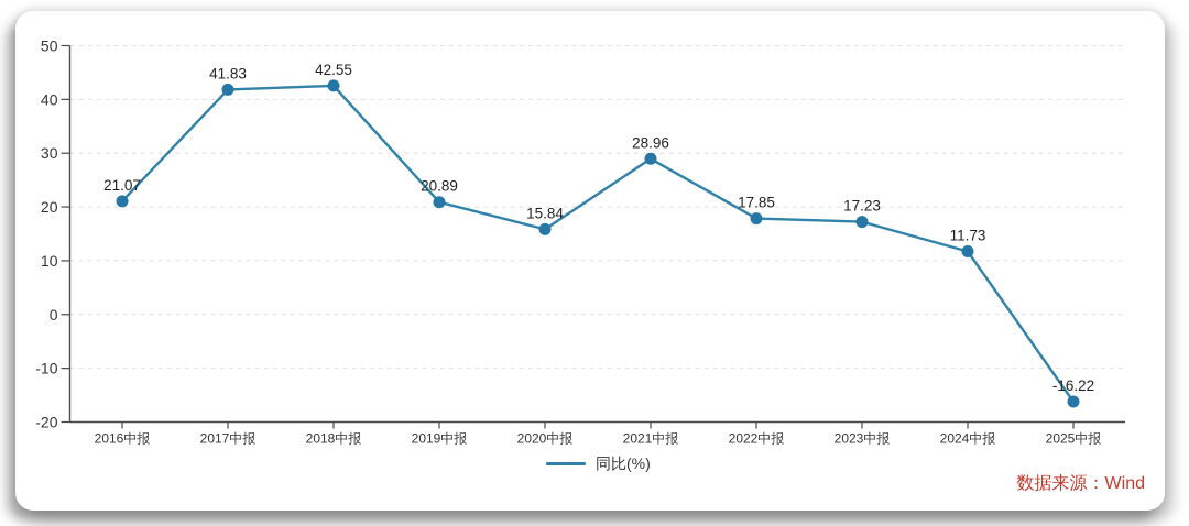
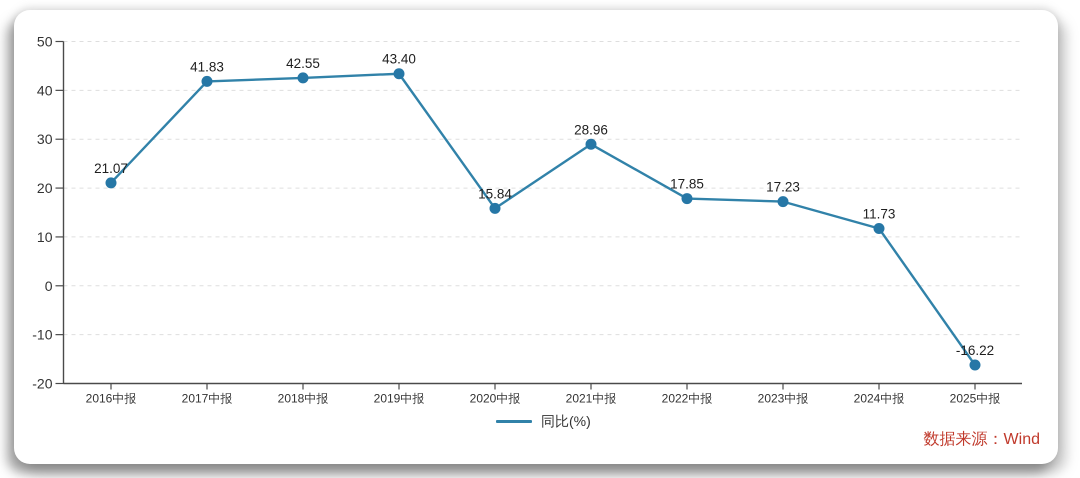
2019中报: 20.89 -> 43.40
